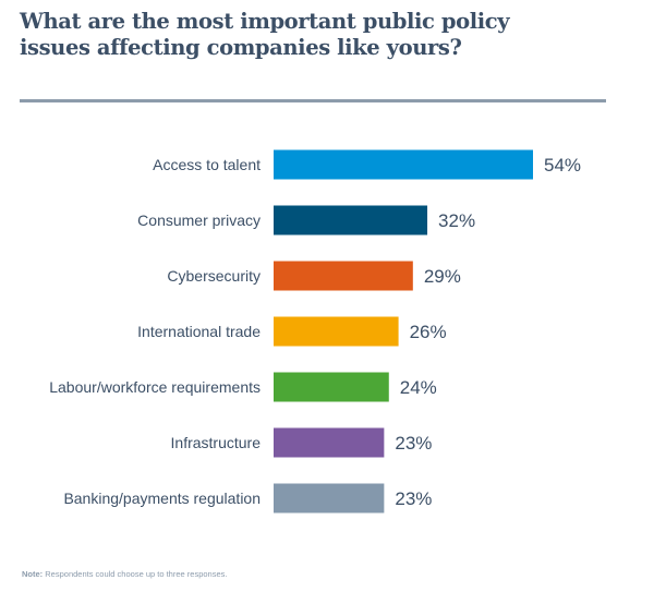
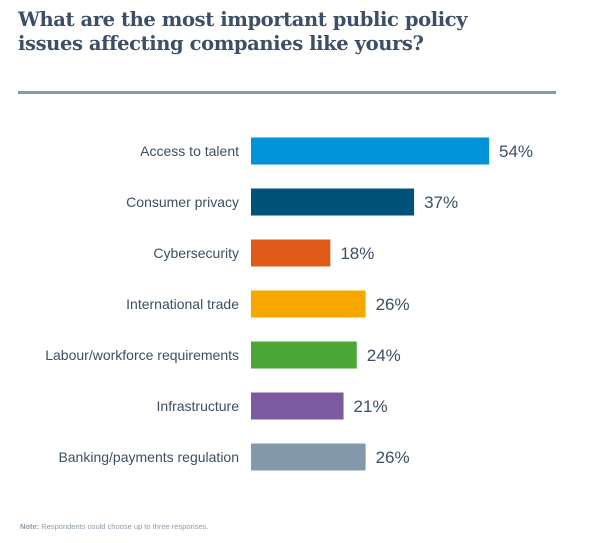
Consumer privacy: 32% -> 37%
Cybersecurity: 29% -> 18%
Infrastructure: 23% -> 21%
Banking/payments regulation: 23% -> 26%
